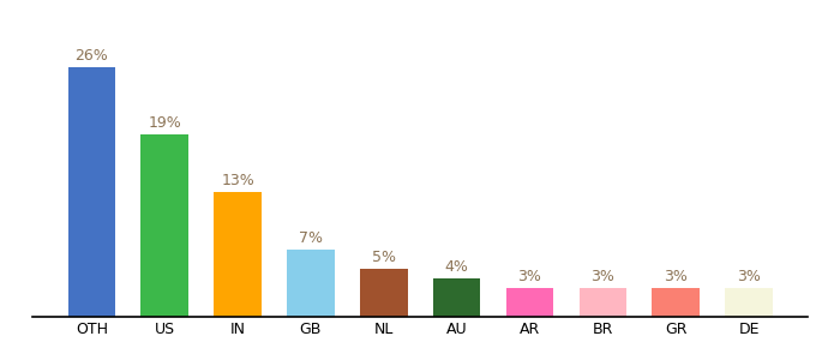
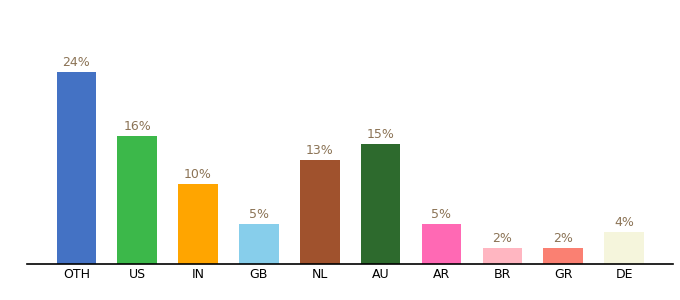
OTH: 26% -> 24%
US: 19% -> 16%
IN: 13% -> 10%
GB: 7% -> 5%
NL: 5% -> 13%
AU: 4% -> 15%
AR: 3% -> 5%
BR: 3% -> 2%
GR: 3% -> 2%
DE: 3% -> 4%
